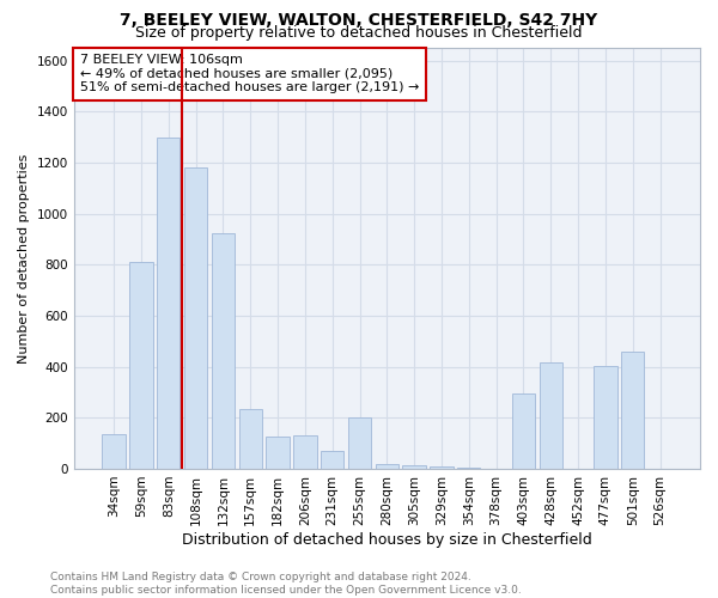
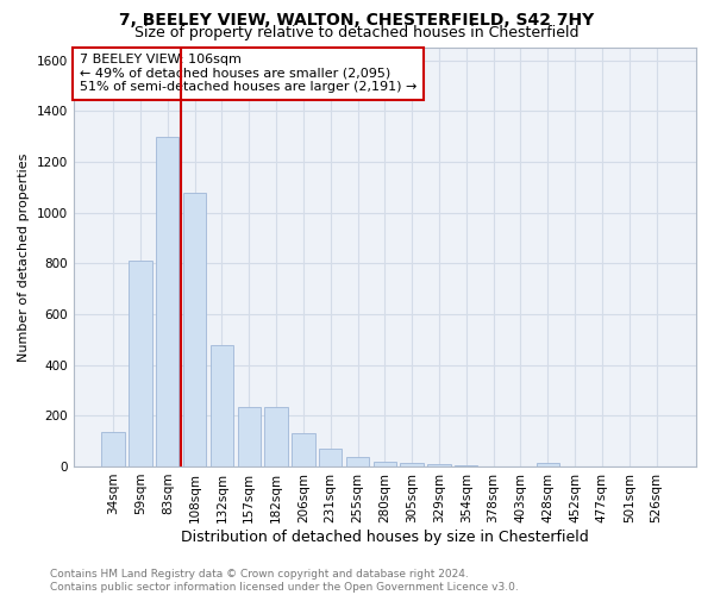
108sqm: 1180 -> 1080
132sqm: 925 -> 480
182sqm: 125 -> 235
255sqm: 200 -> 35
403sqm: 295 -> 2
428sqm: 415 -> 15
477sqm: 405 -> 2
501sqm: 460 -> 2
